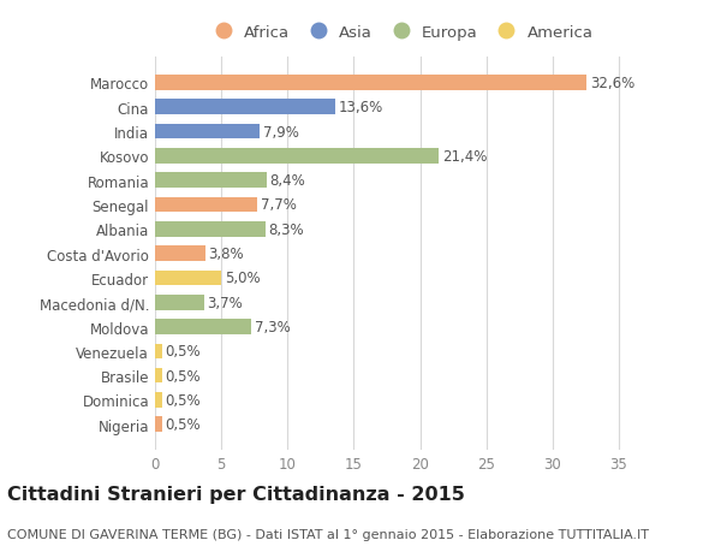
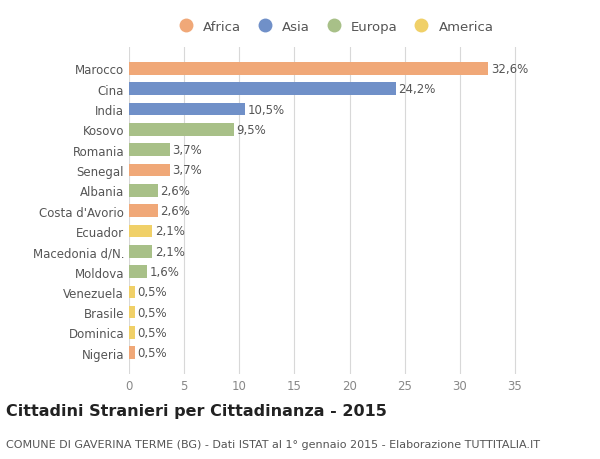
Cina: 13,6% -> 24,2%
India: 7,9% -> 10,5%
Kosovo: 21,4% -> 9,5%
Romania: 8,4% -> 3,7%
Senegal: 7,7% -> 3,7%
Albania: 8,3% -> 2,6%
Costa d'Avorio: 3,8% -> 2,6%
Ecuador: 5,0% -> 2,1%
Macedonia d/N.: 3,7% -> 2,1%
Moldova: 7,3% -> 1,6%
